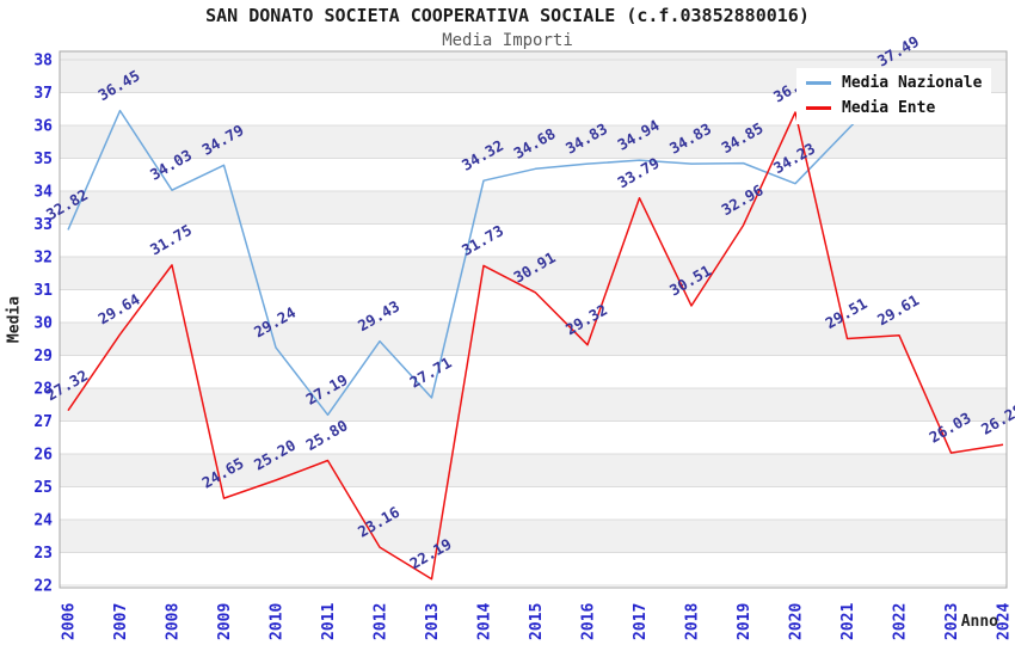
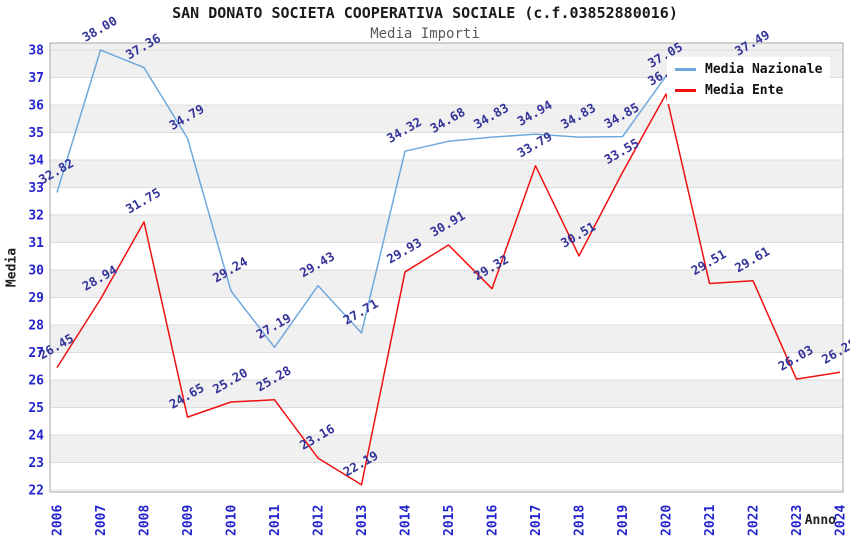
Media Ente/2006: 27.32 -> 26.45
Media Nazionale/2007: 36.45 -> 38.00
Media Ente/2007: 29.64 -> 28.94
Media Nazionale/2008: 34.03 -> 37.36
Media Ente/2011: 25.80 -> 25.28
Media Ente/2014: 31.73 -> 29.93
Media Ente/2019: 32.96 -> 33.55
Media Nazionale/2020: 34.23 -> 37.05
